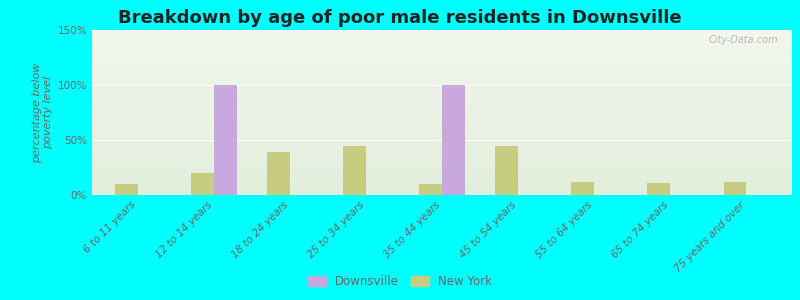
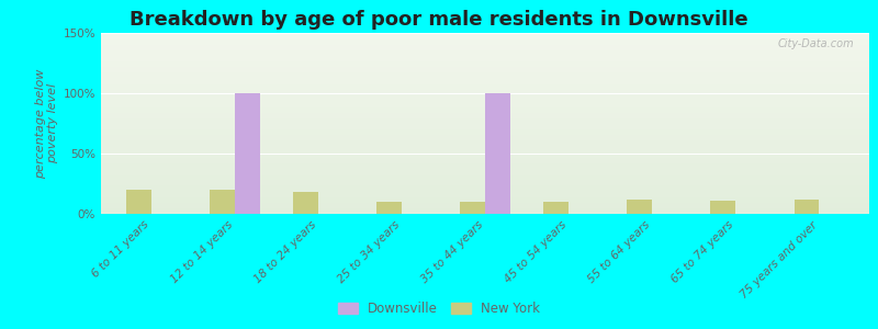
New York/6 to 11 years: 10% -> 20%
New York/18 to 24 years: 39% -> 18%
New York/25 to 34 years: 45% -> 10%
New York/45 to 54 years: 45% -> 10%
